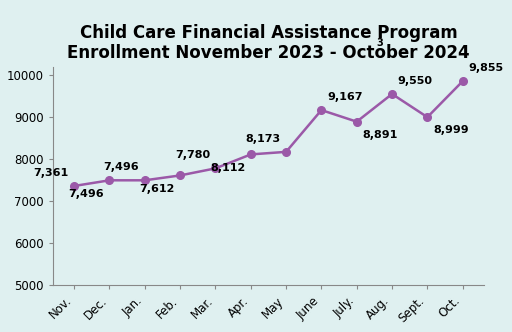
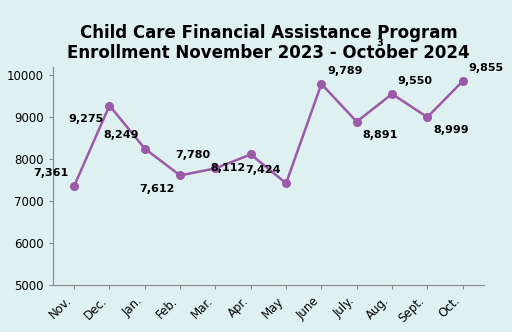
Dec.: 7,496 -> 9,275
Jan.: 7,496 -> 8,249
May: 8,173 -> 7,424
June: 9,167 -> 9,789
